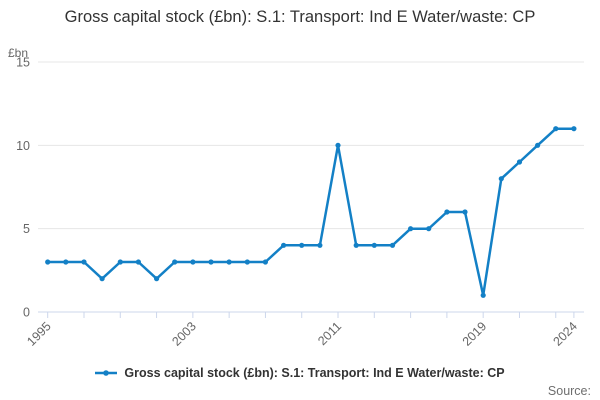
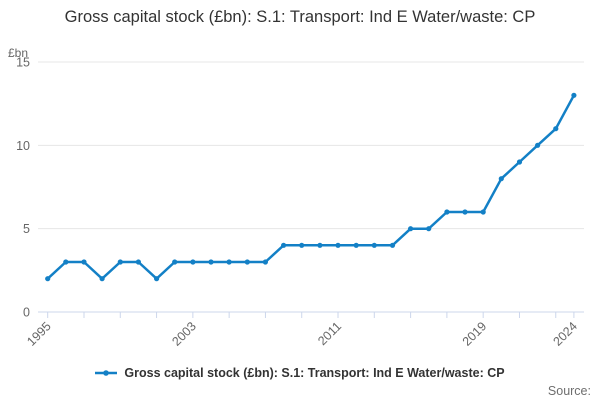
1995: 3 -> 2
2011: 10 -> 4
2019: 1 -> 6
2024: 11 -> 13
